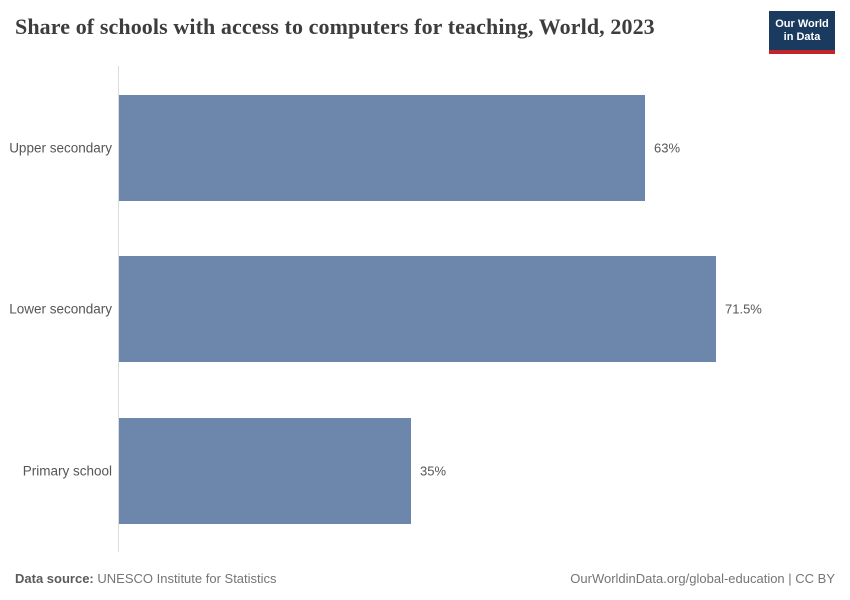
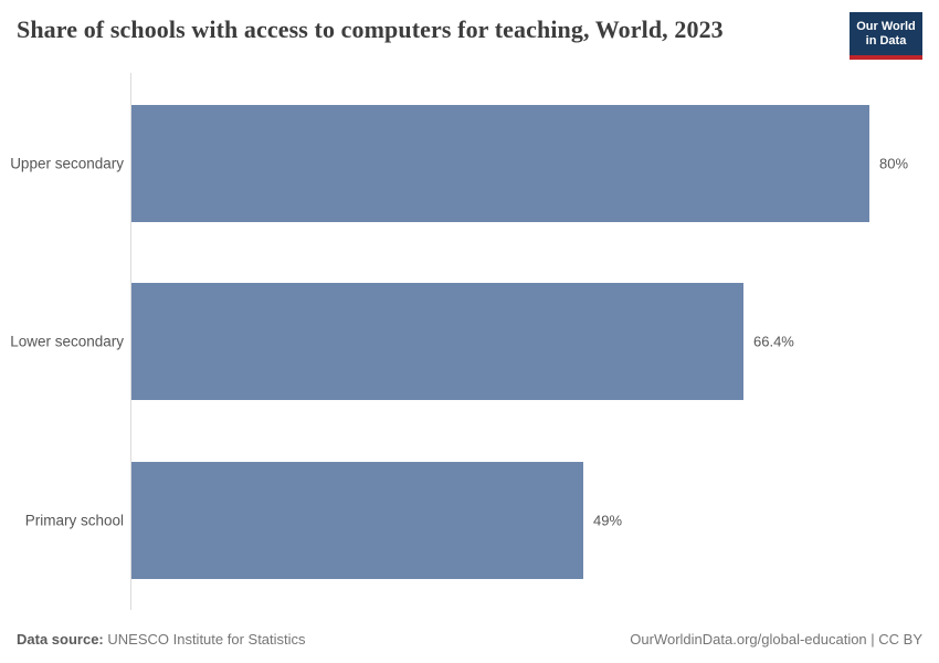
Upper secondary: 63% -> 80%
Lower secondary: 71.5% -> 66.4%
Primary school: 35% -> 49%
